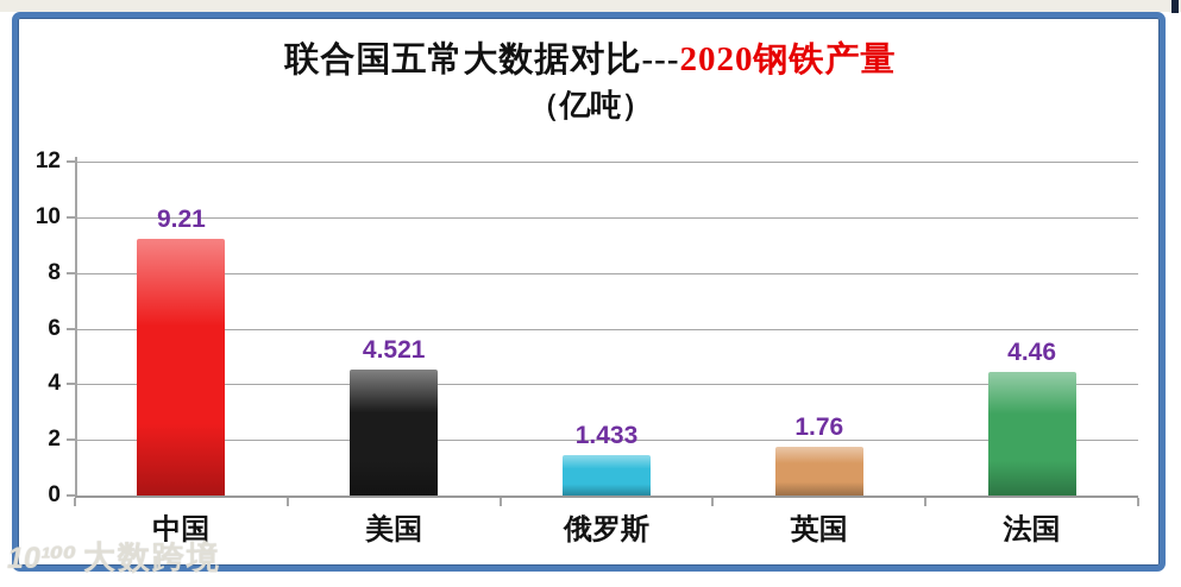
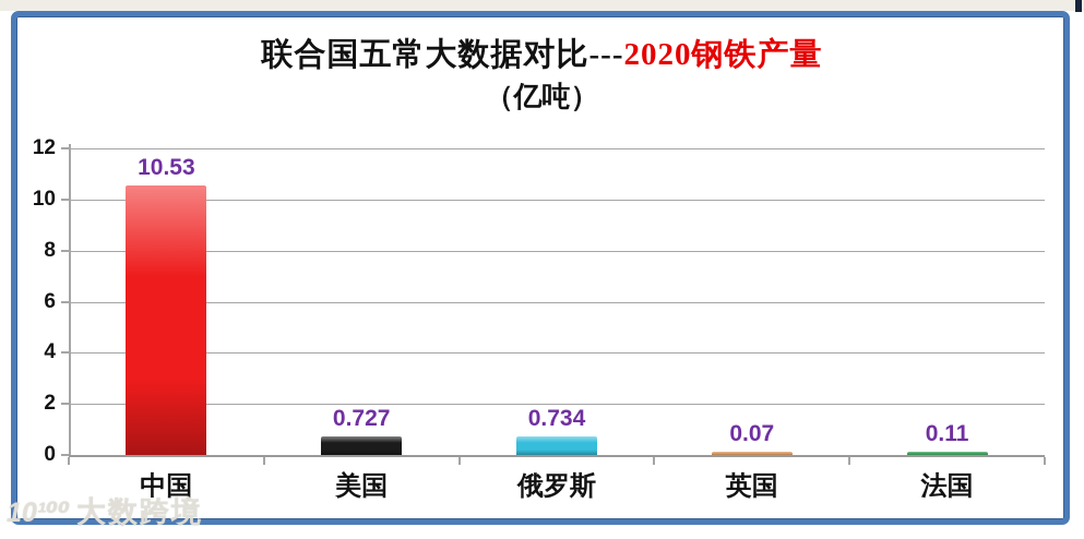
中国: 9.21 -> 10.53
美国: 4.521 -> 0.727
俄罗斯: 1.433 -> 0.734
英国: 1.76 -> 0.07
法国: 4.46 -> 0.11
